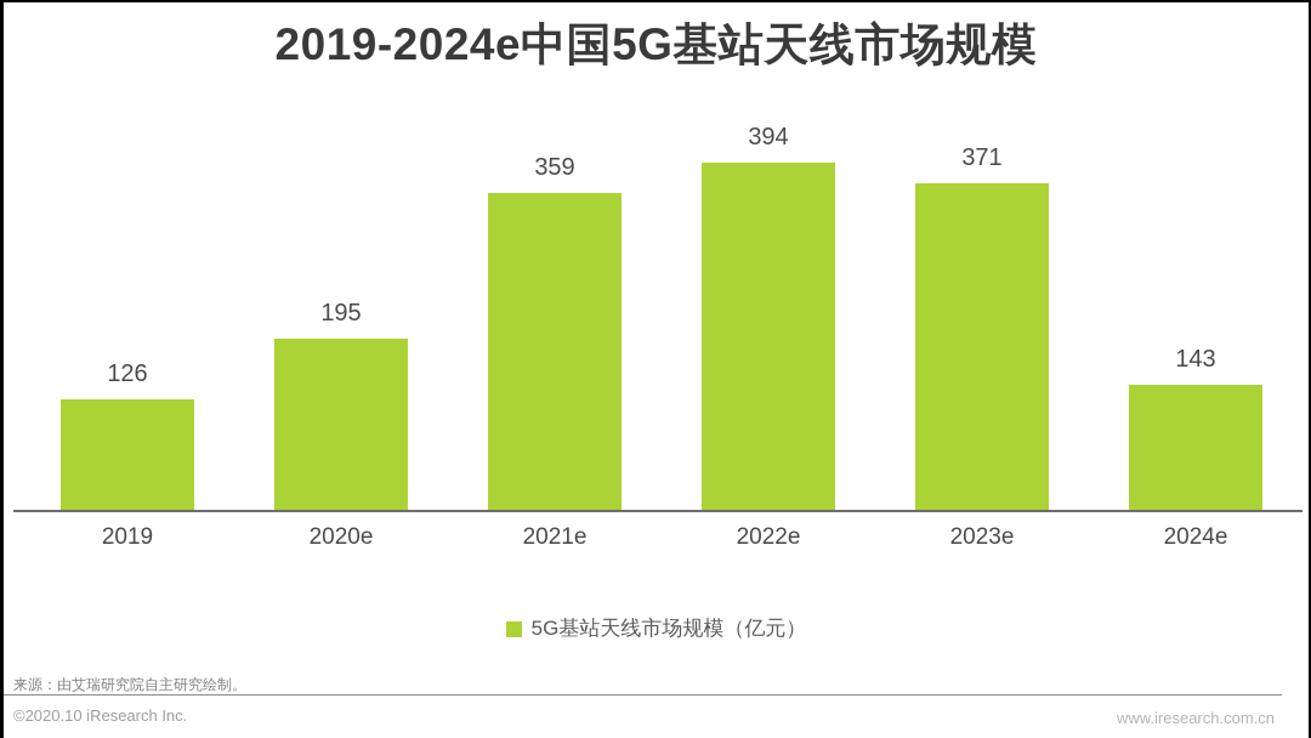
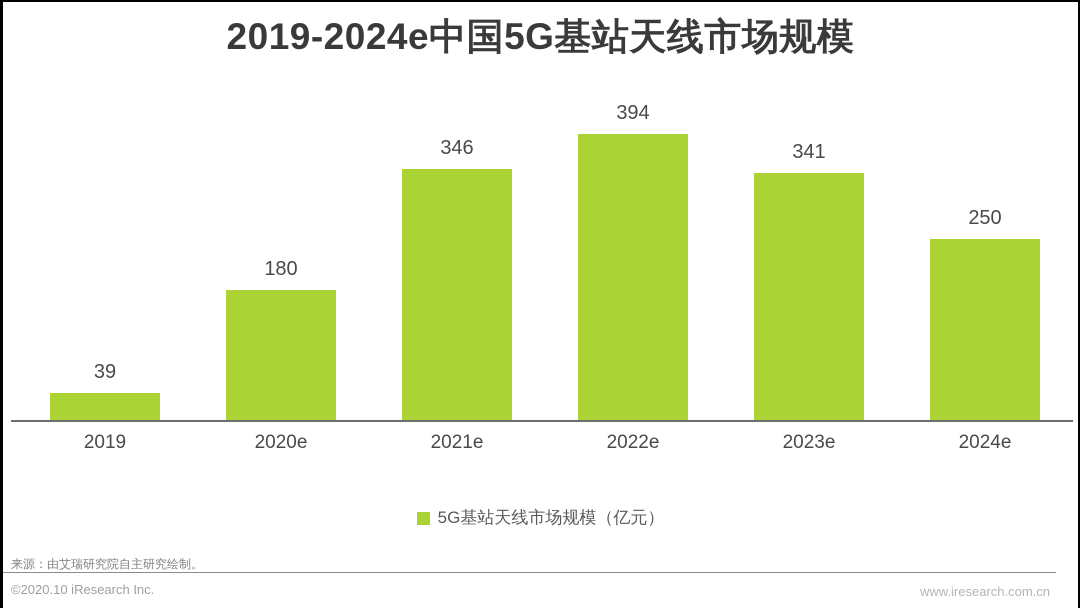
2019: 126 -> 39
2020e: 195 -> 180
2021e: 359 -> 346
2023e: 371 -> 341
2024e: 143 -> 250
